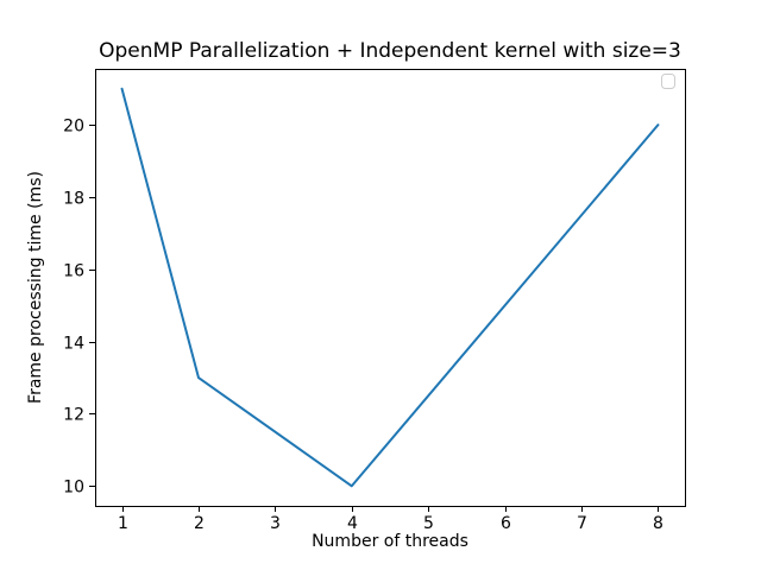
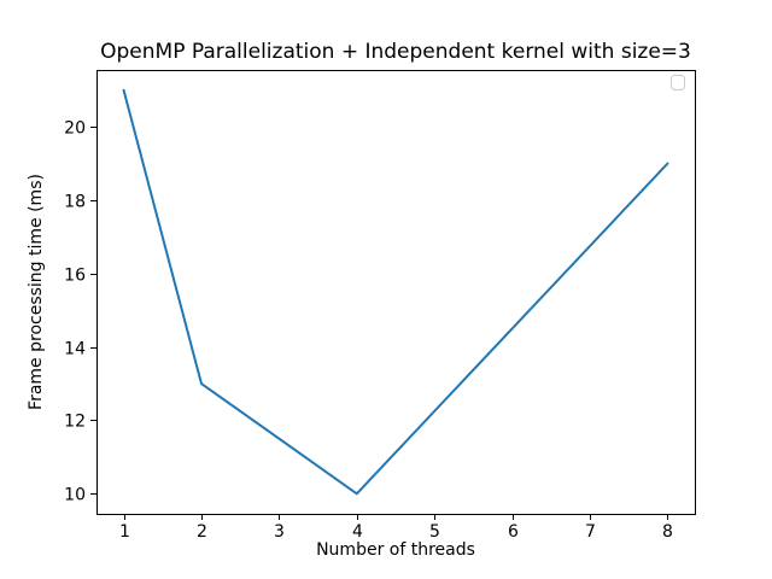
8: 20 -> 19
